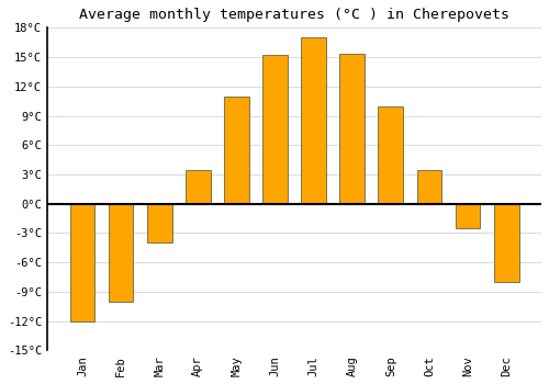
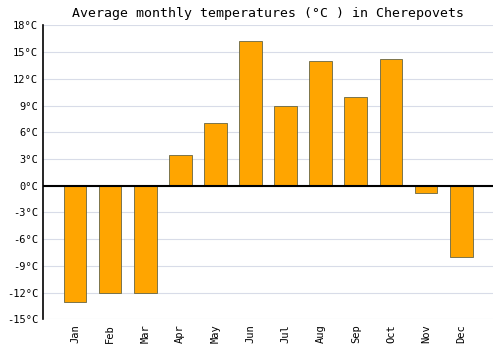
Jan: -12.0°C -> -13.0°C
Feb: -10.0°C -> -12.0°C
Mar: -4.0°C -> -12.0°C
May: 11.0°C -> 7.0°C
Jun: 15.2°C -> 16.2°C
Jul: 17.0°C -> 9.0°C
Aug: 15.3°C -> 14.0°C
Oct: 3.5°C -> 14.2°C
Nov: -2.5°C -> -0.8°C
